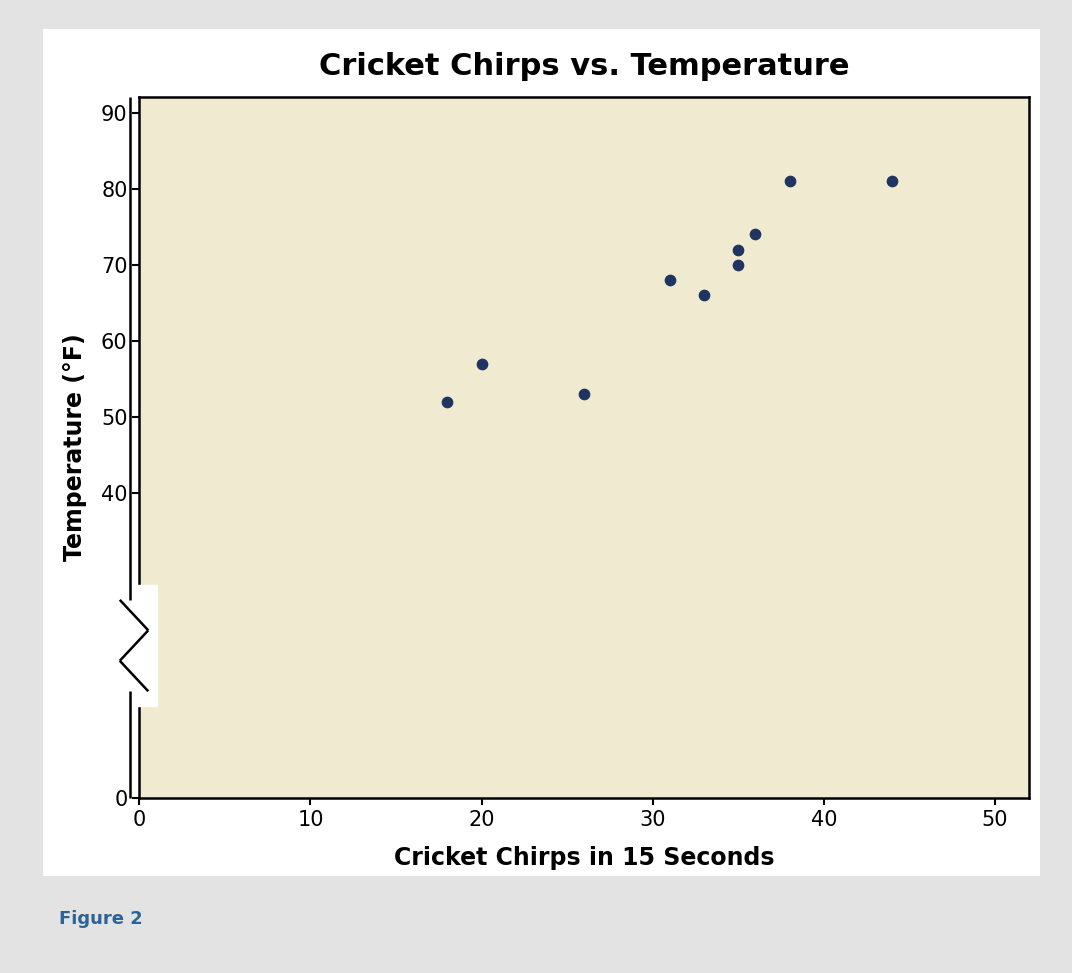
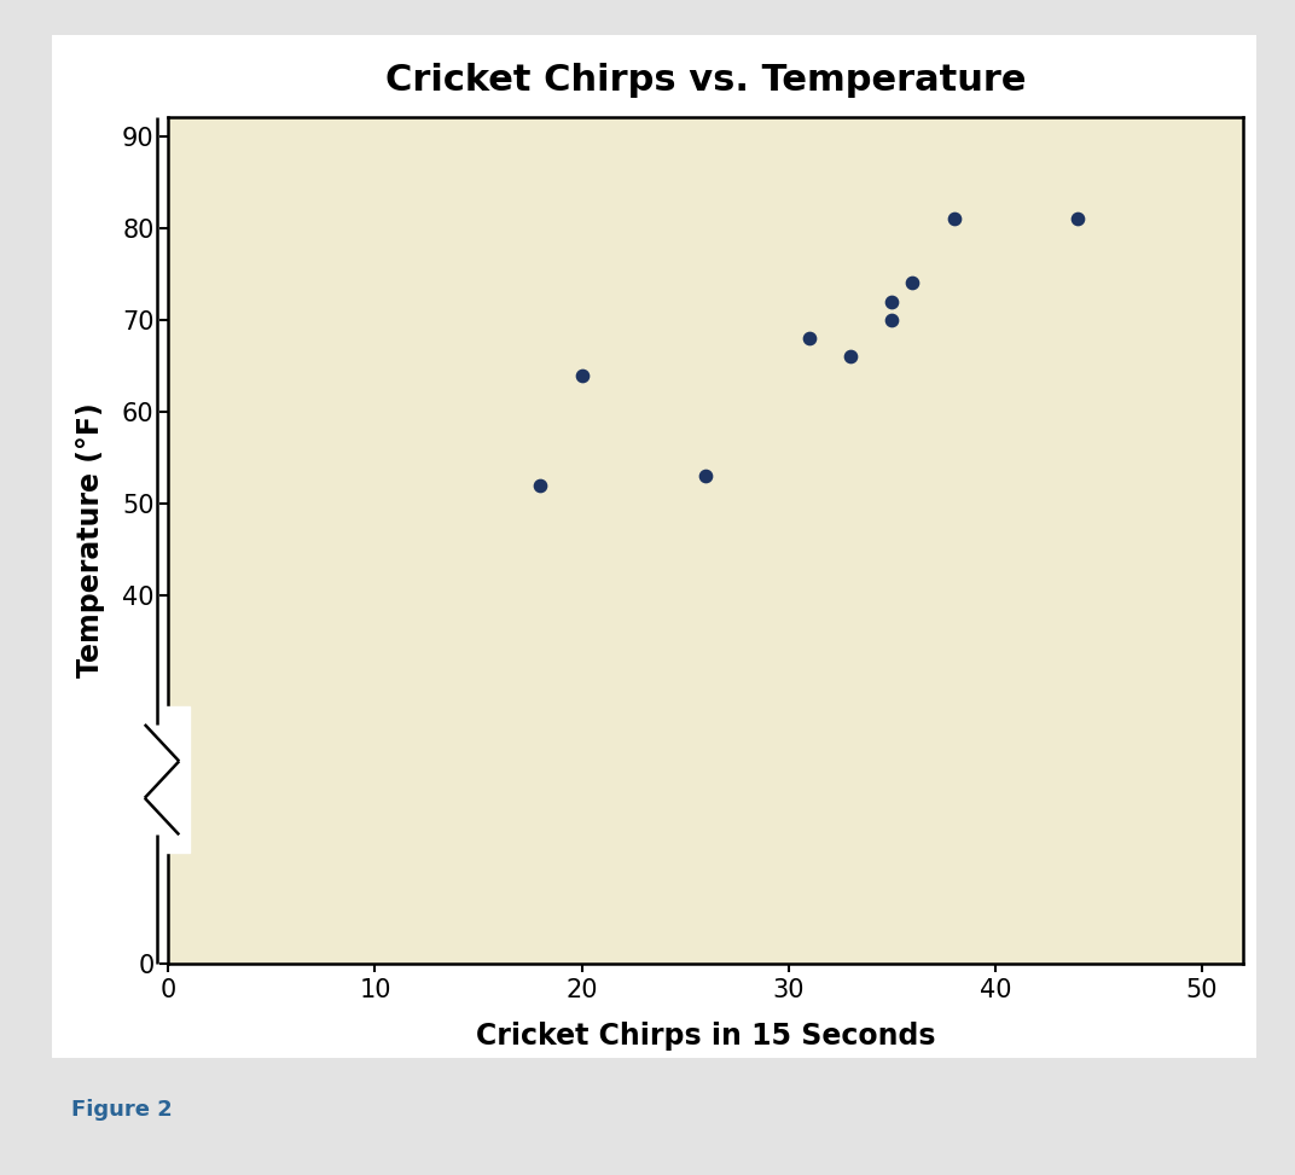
20: 57 -> 64
